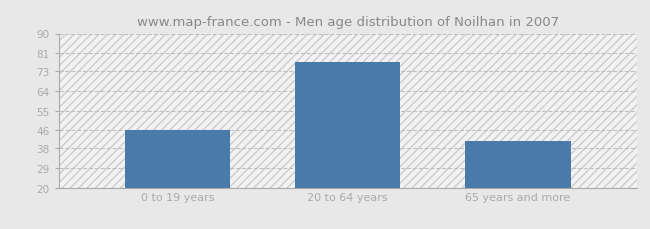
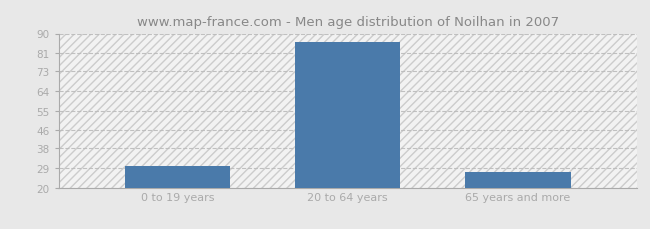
0 to 19 years: 46 -> 30
20 to 64 years: 77 -> 86
65 years and more: 41 -> 27
